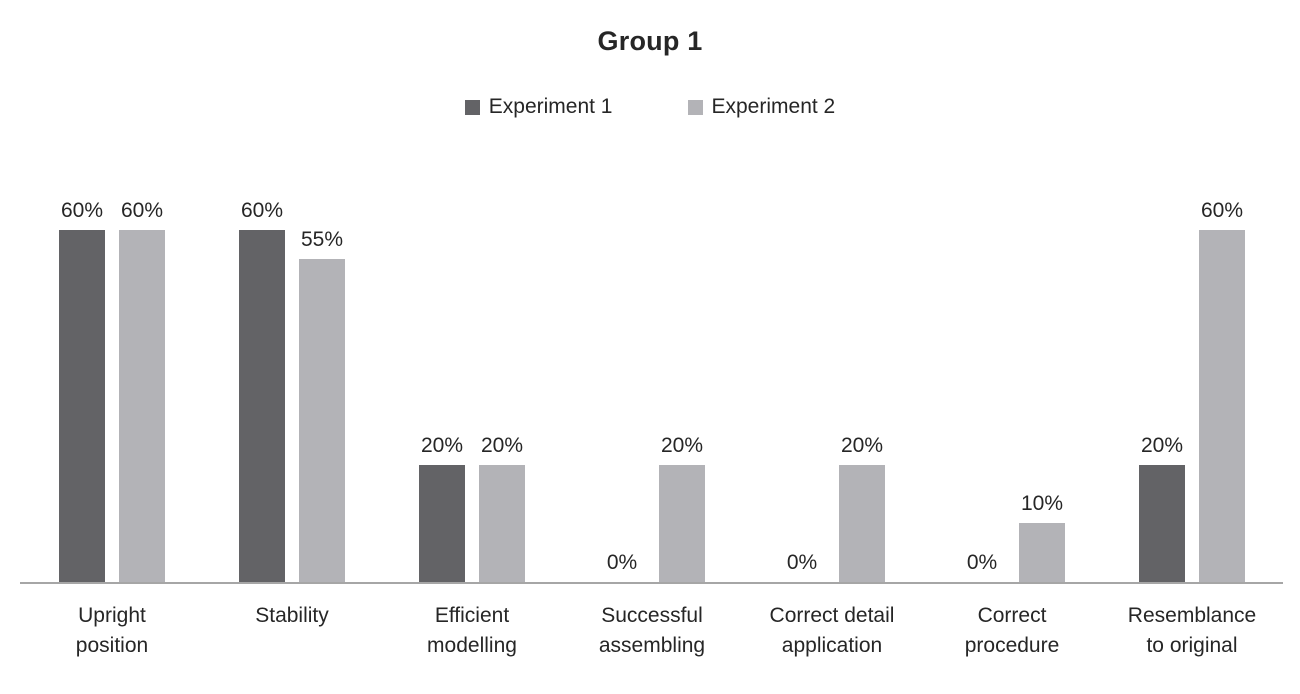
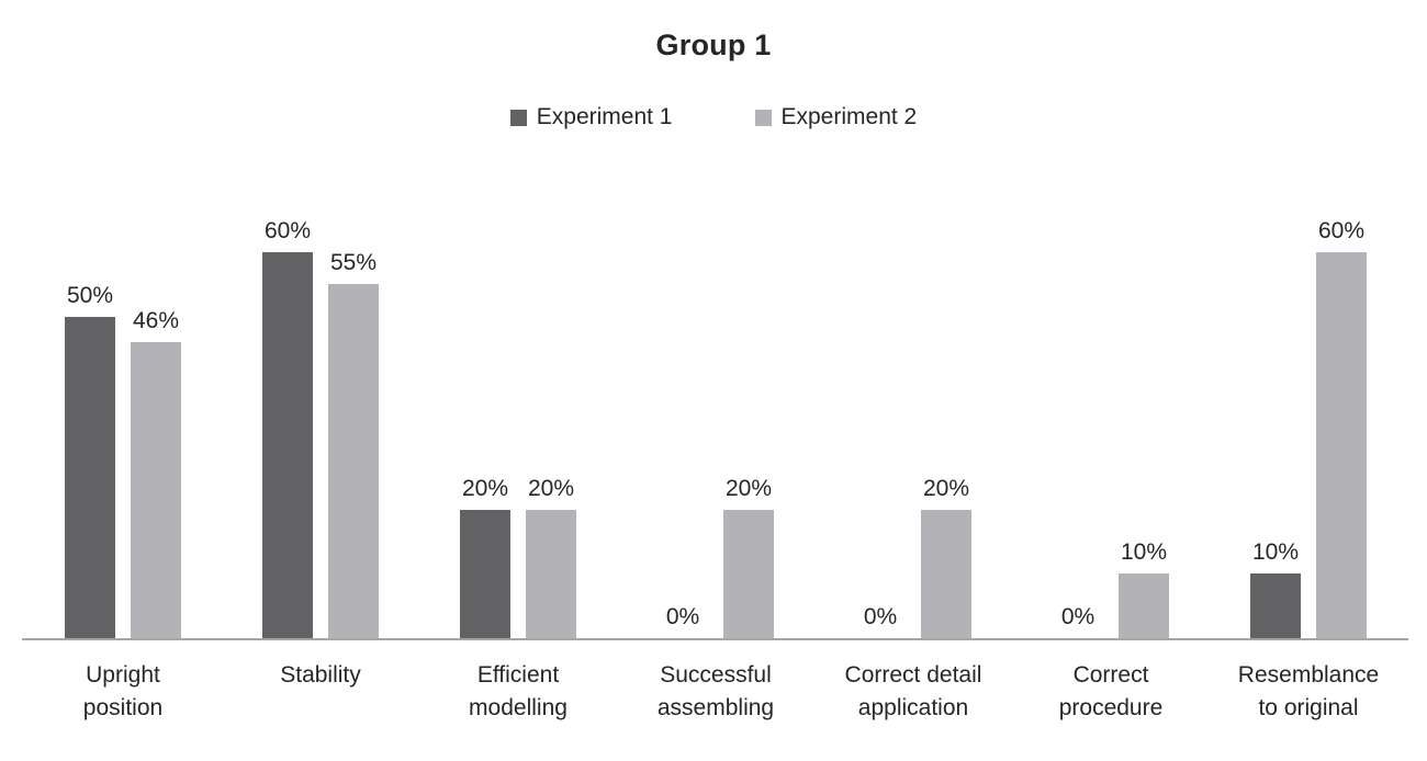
Experiment 1/Upright position: 60% -> 50%
Experiment 2/Upright position: 60% -> 46%
Experiment 1/Resemblance to original: 20% -> 10%
